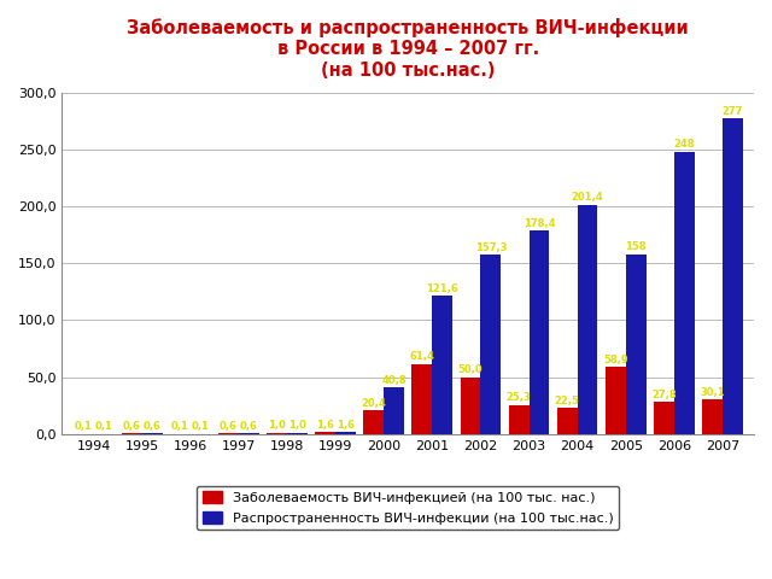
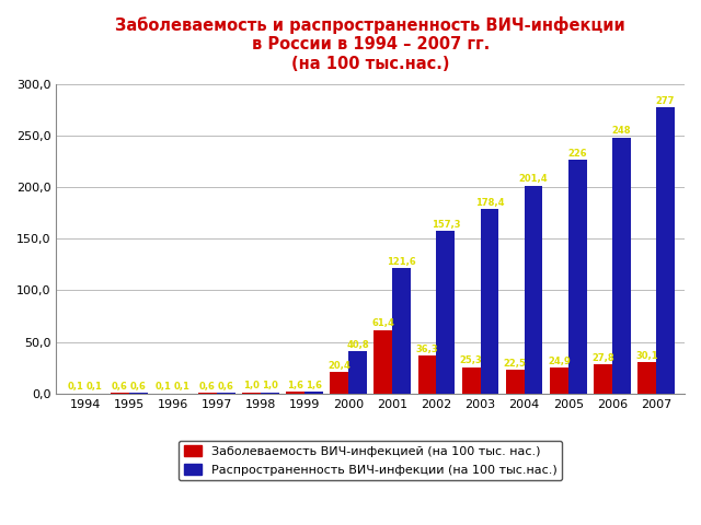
Заболеваемость ВИЧ-инфекцией (на 100 тыс. нас.)/2002: 50,0 -> 36,3
Заболеваемость ВИЧ-инфекцией (на 100 тыс. нас.)/2005: 58,9 -> 24,9
Распространенность ВИЧ-инфекции (на 100 тыс.нас.)/2005: 158 -> 226
